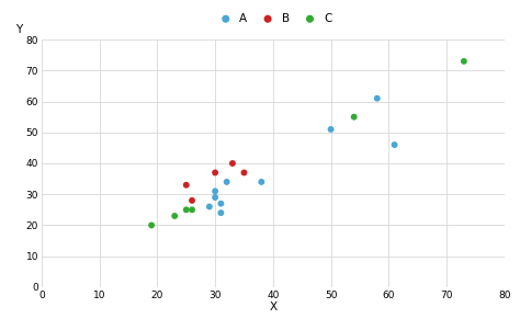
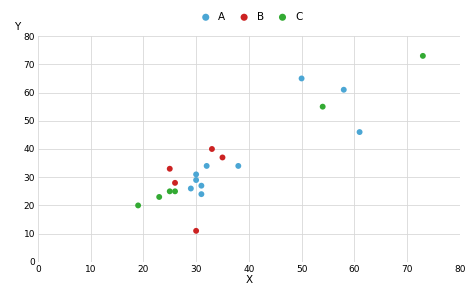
B/30: 37 -> 11
A/50: 51 -> 65
